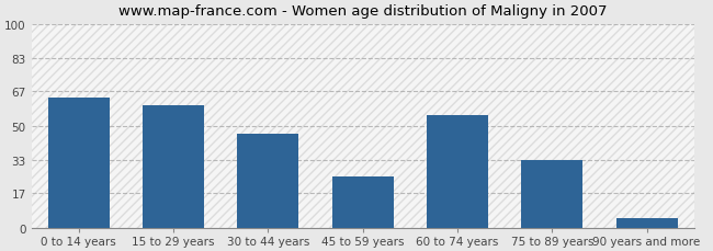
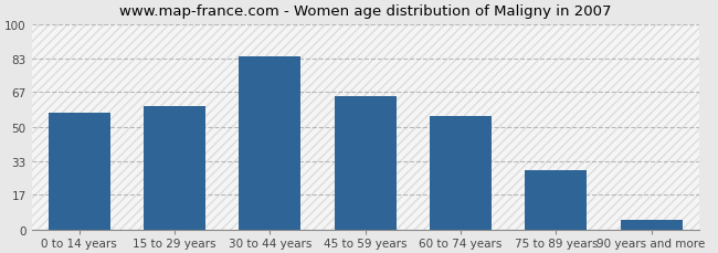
0 to 14 years: 64 -> 57
30 to 44 years: 46 -> 84
45 to 59 years: 25 -> 65
75 to 89 years: 33 -> 29
